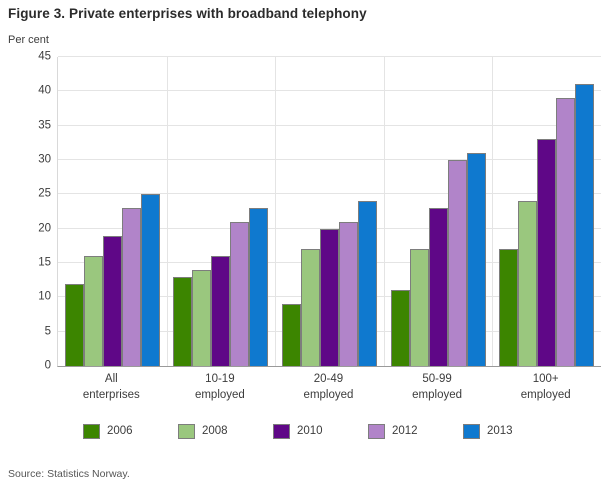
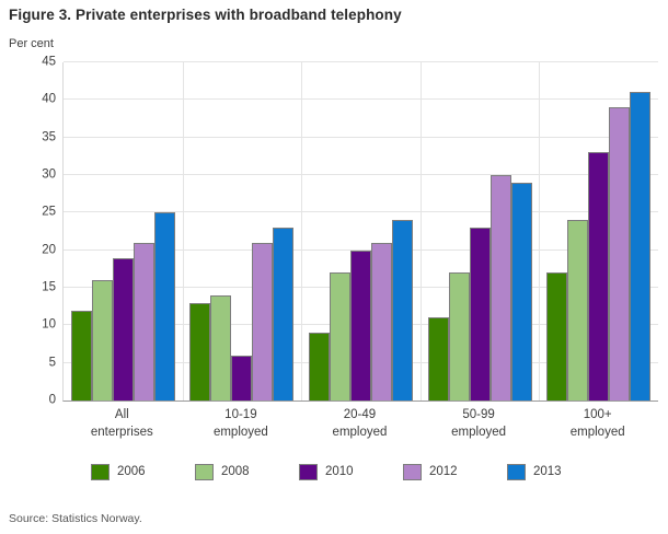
2012/All enterprises: 23 -> 21
2010/10-19 employed: 16 -> 6
2013/50-99 employed: 31 -> 29
